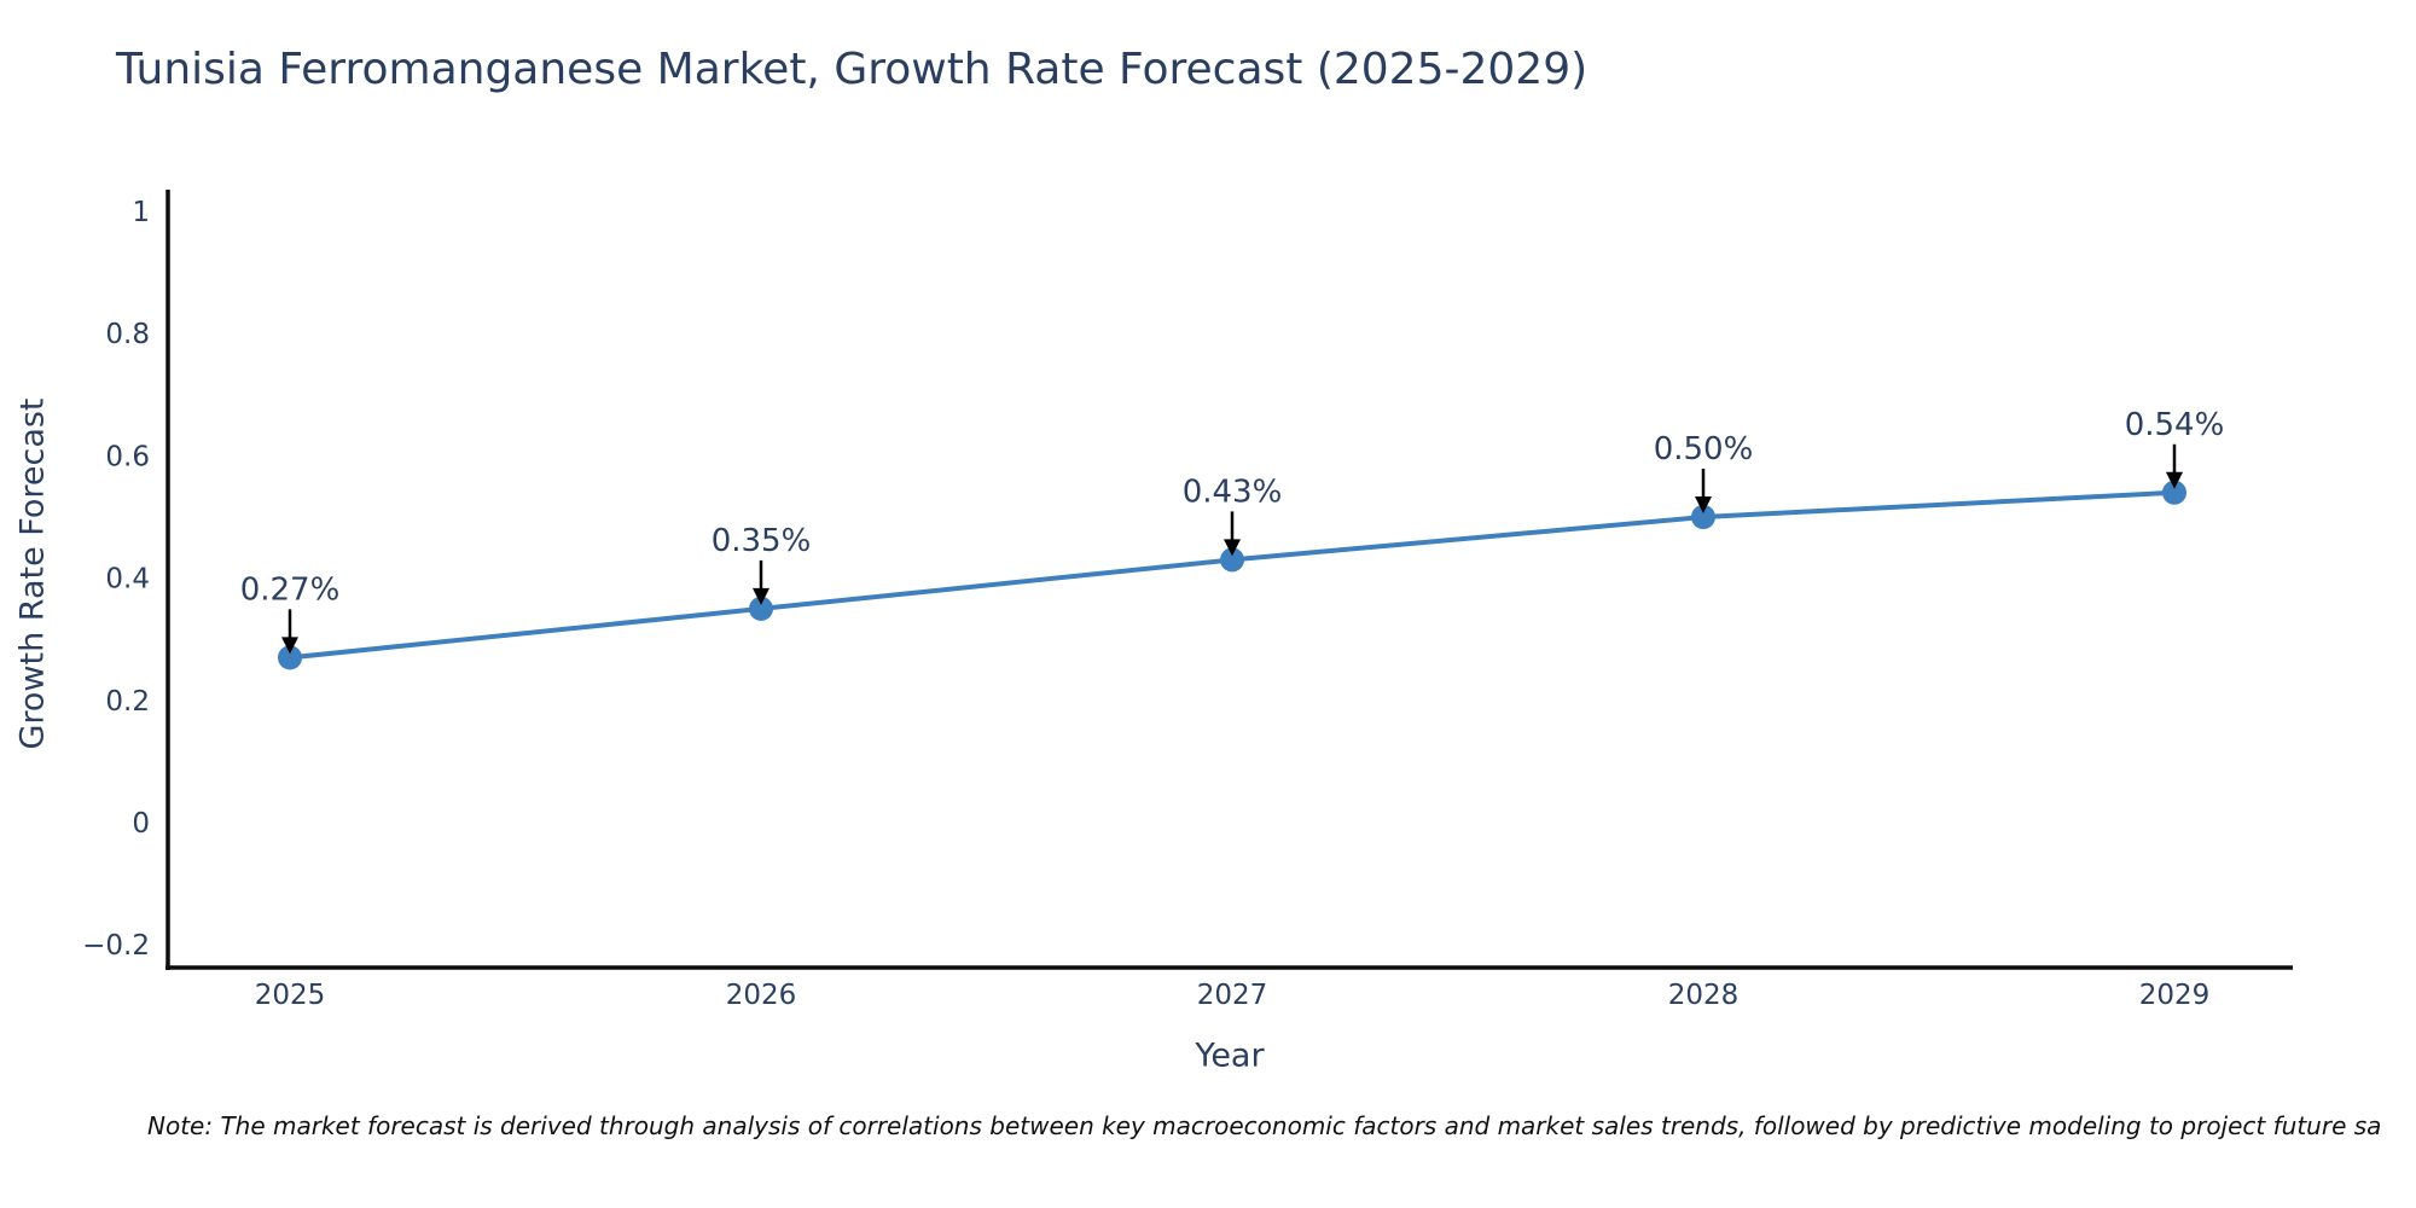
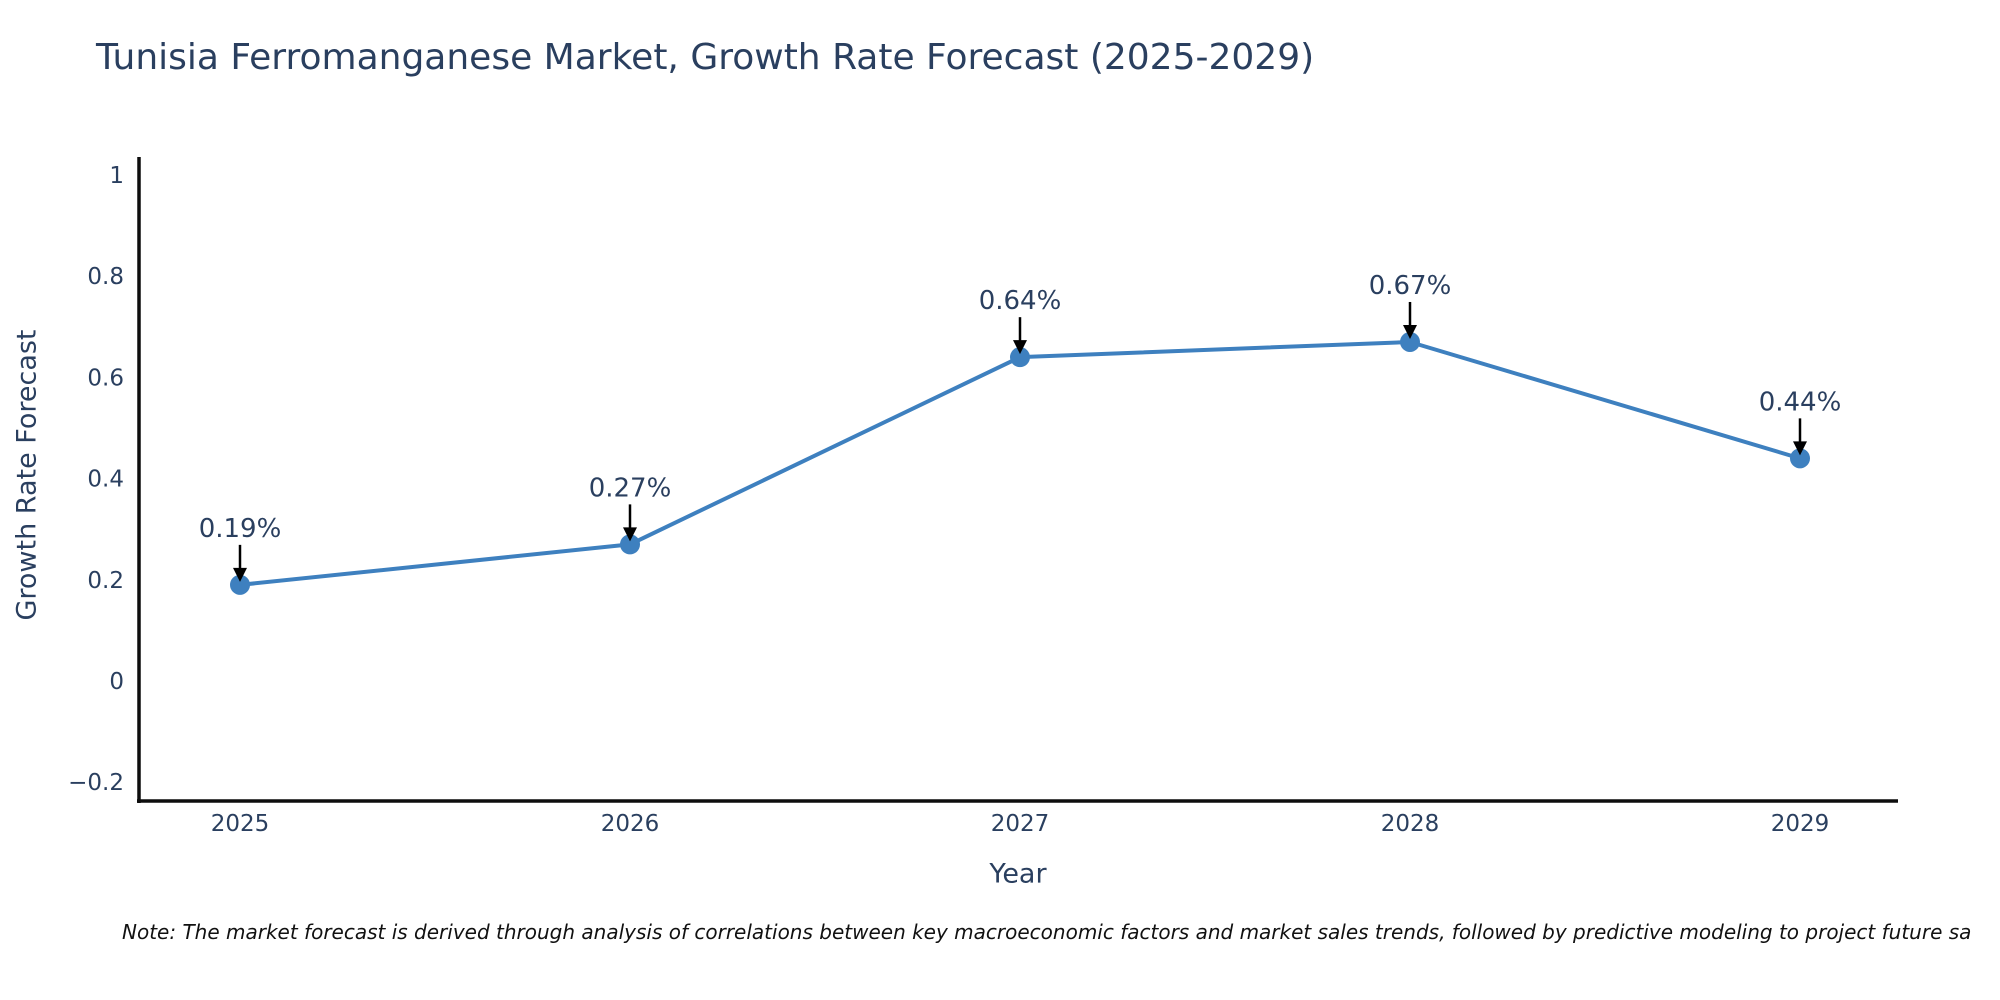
2025: 0.27% -> 0.19%
2026: 0.35% -> 0.27%
2027: 0.43% -> 0.64%
2028: 0.50% -> 0.67%
2029: 0.54% -> 0.44%
